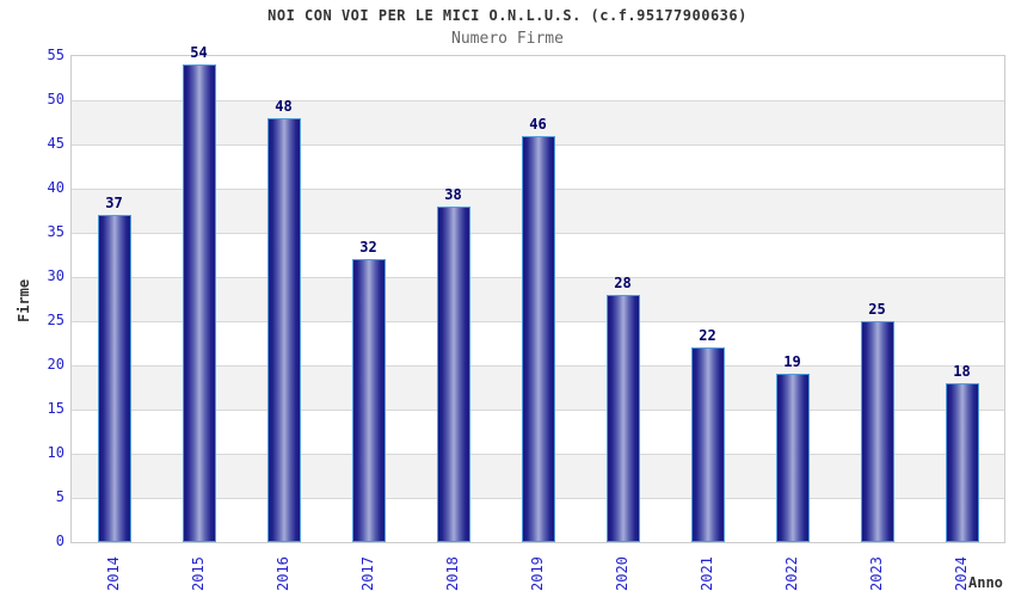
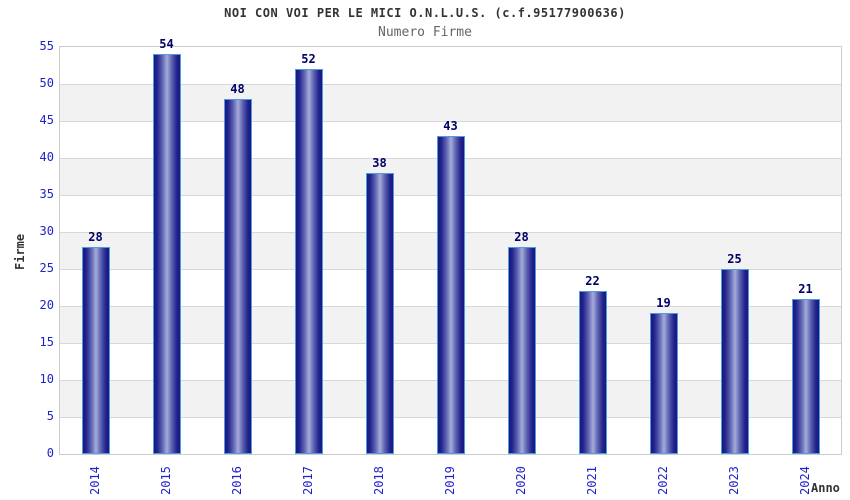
2014: 37 -> 28
2017: 32 -> 52
2019: 46 -> 43
2024: 18 -> 21
